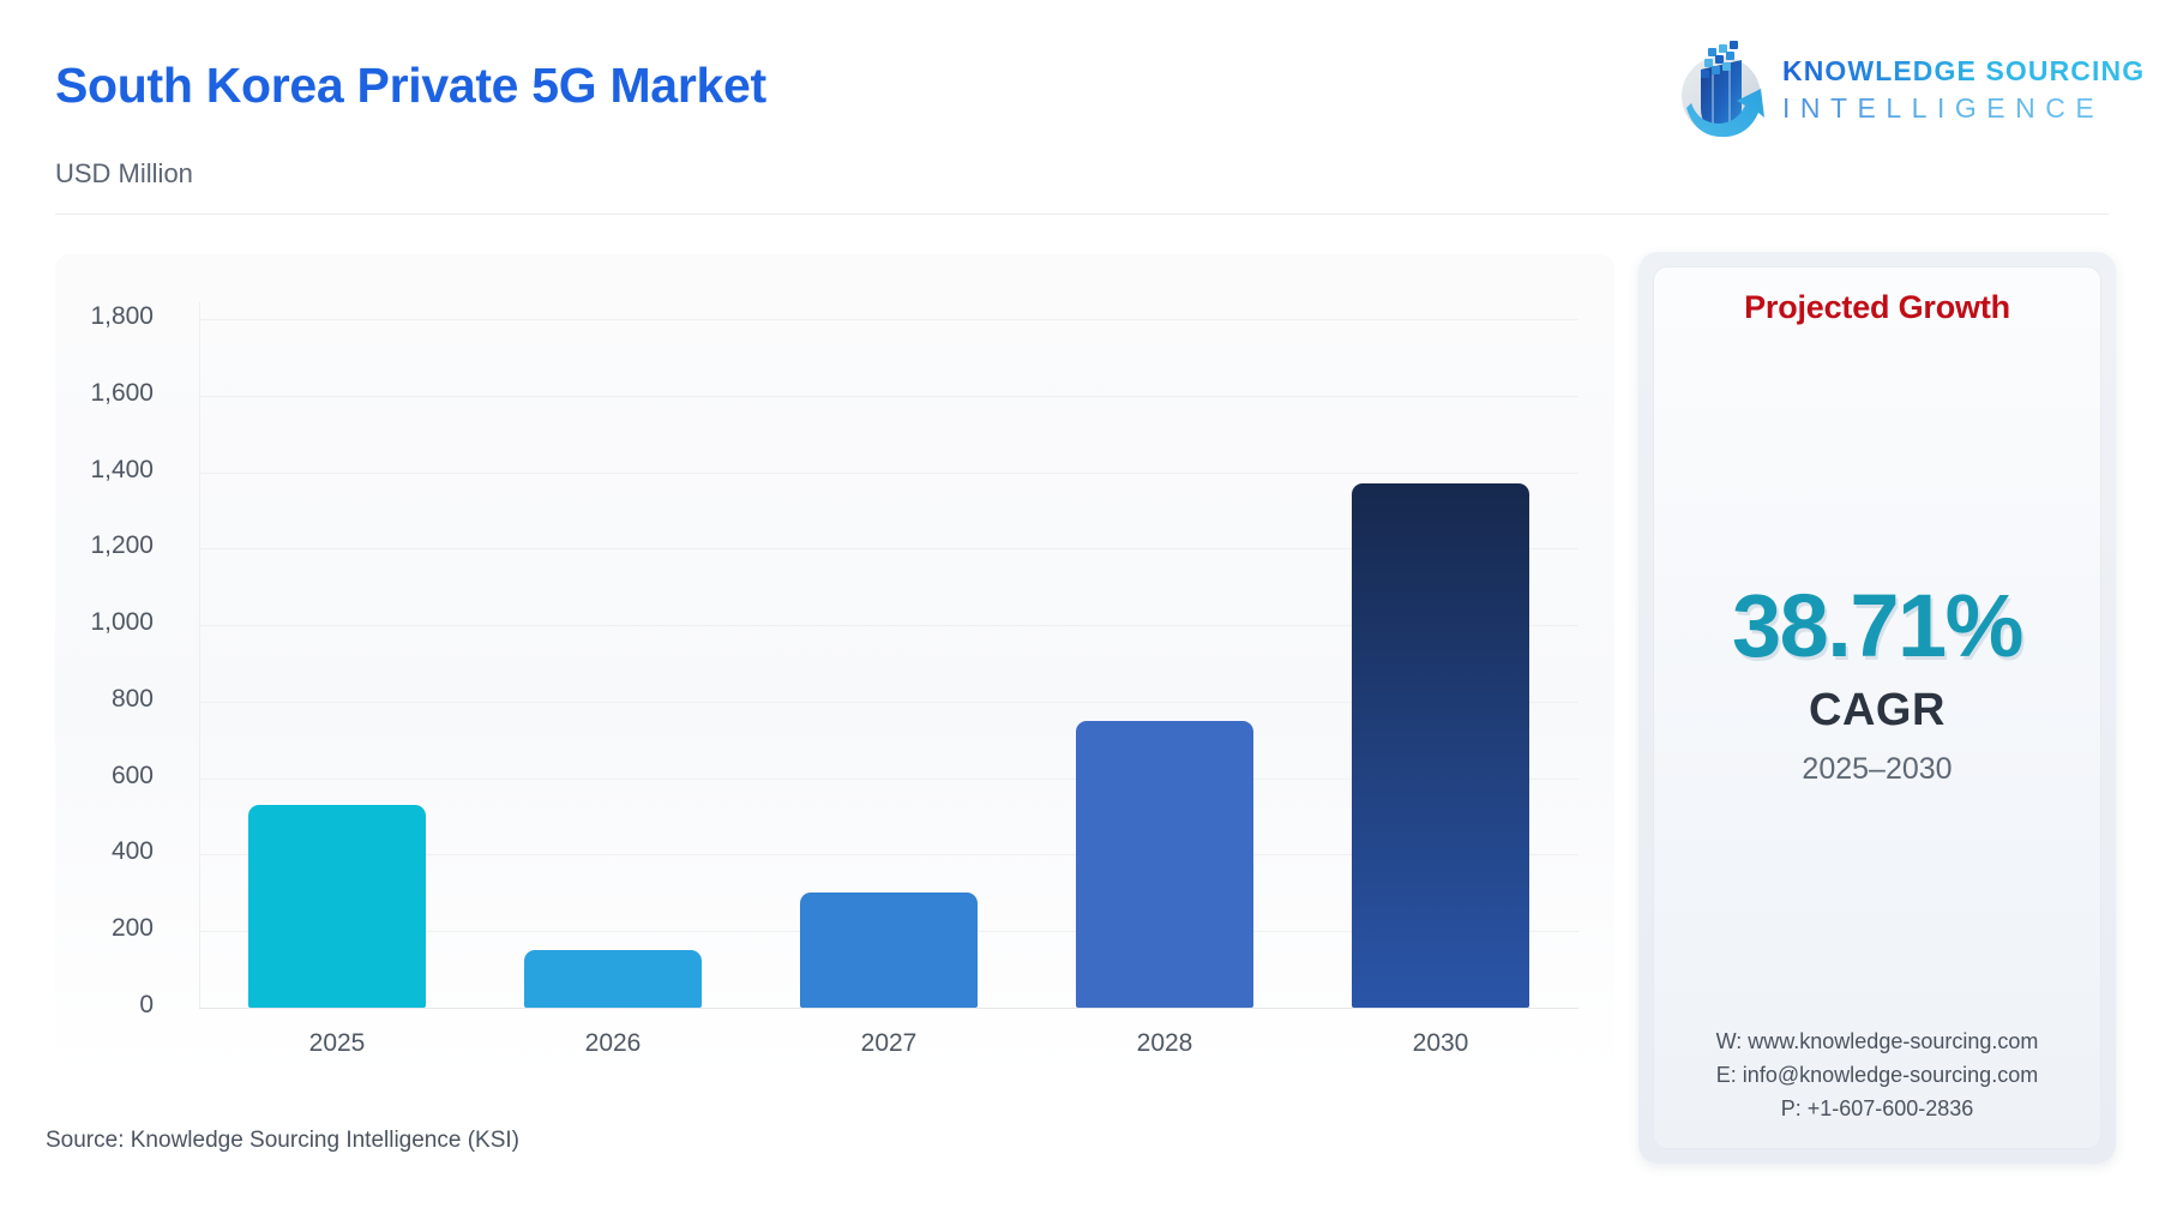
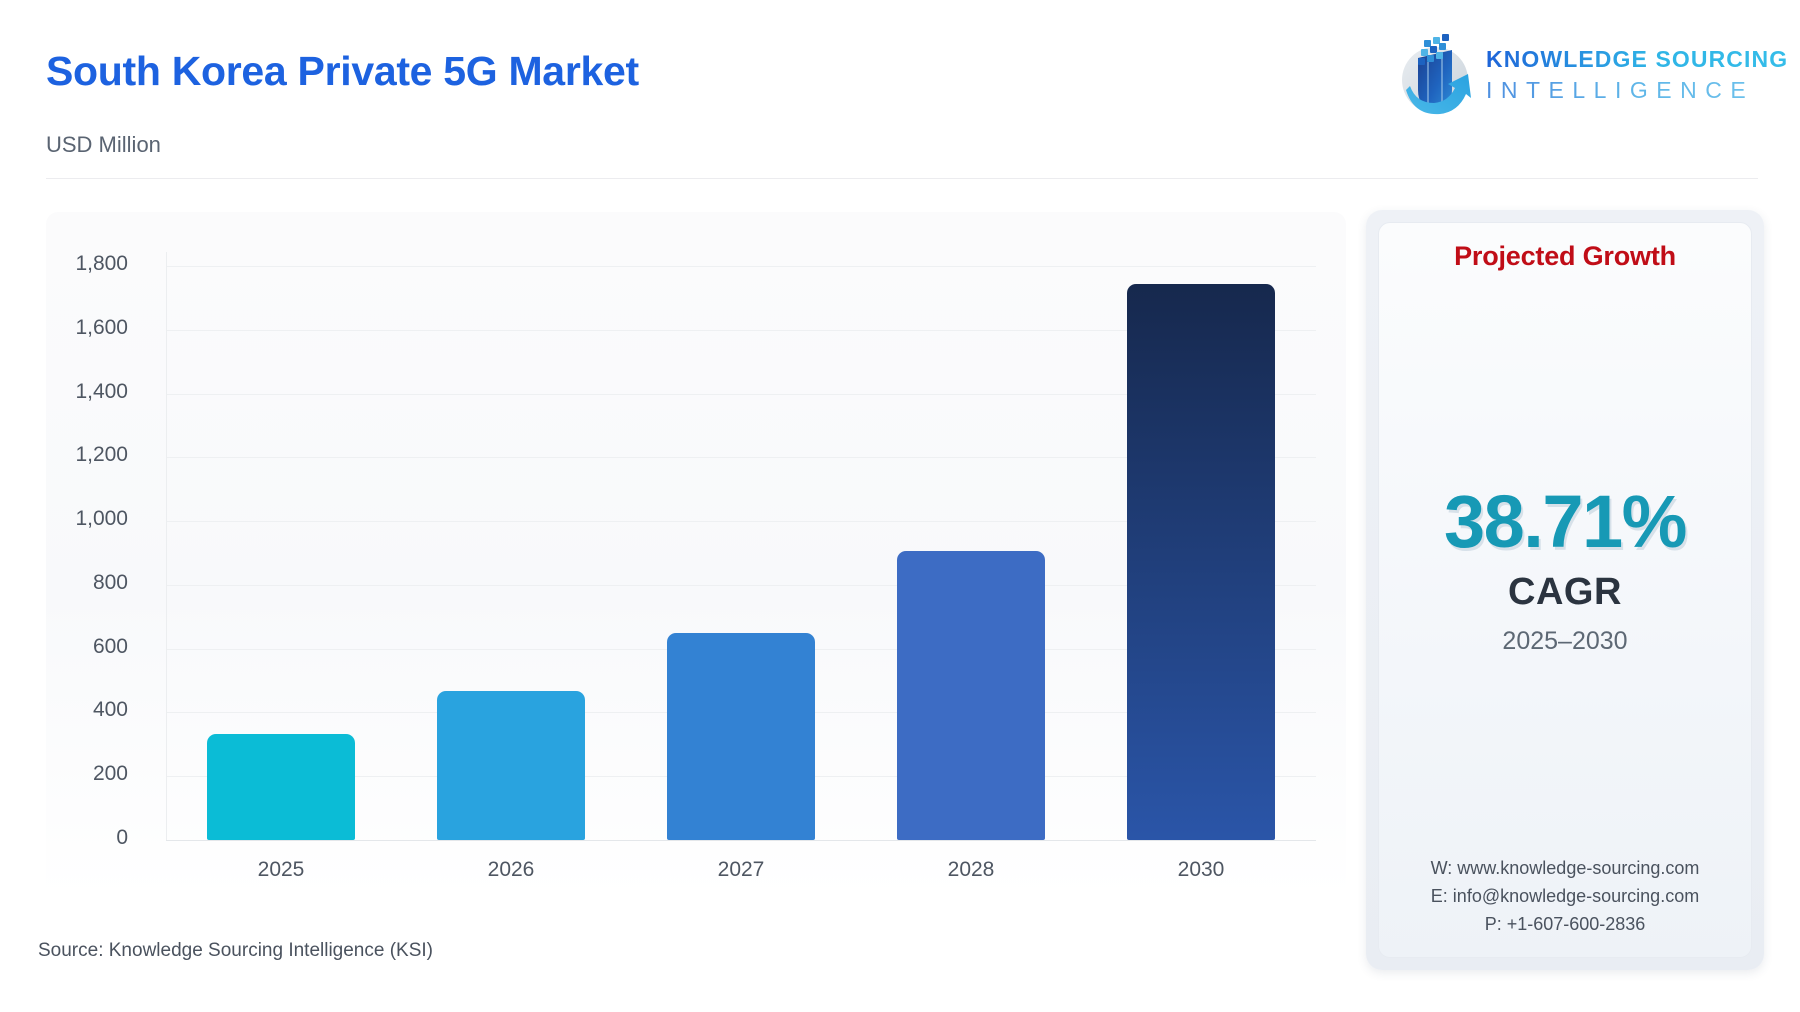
2025: 530 -> 330
2026: 150 -> 470
2027: 300 -> 650
2028: 750 -> 900
2030: 1370 -> 1740
